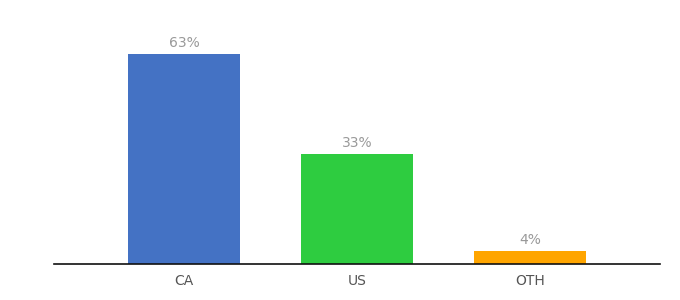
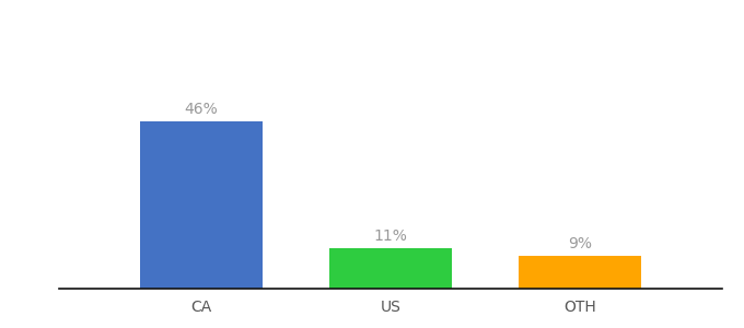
CA: 63% -> 46%
US: 33% -> 11%
OTH: 4% -> 9%
